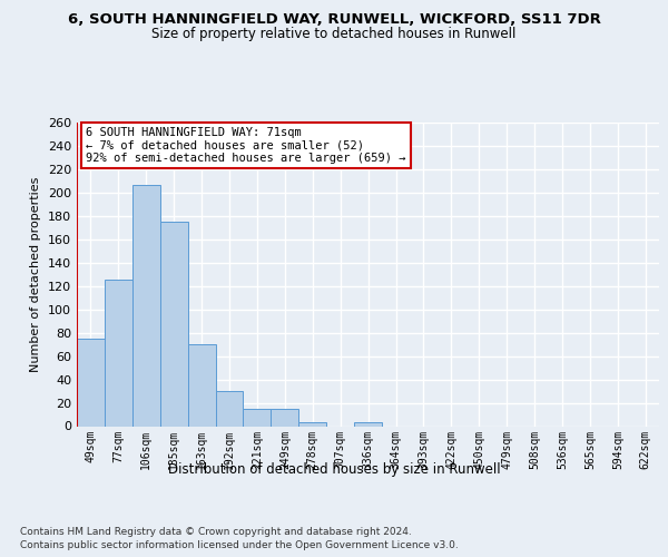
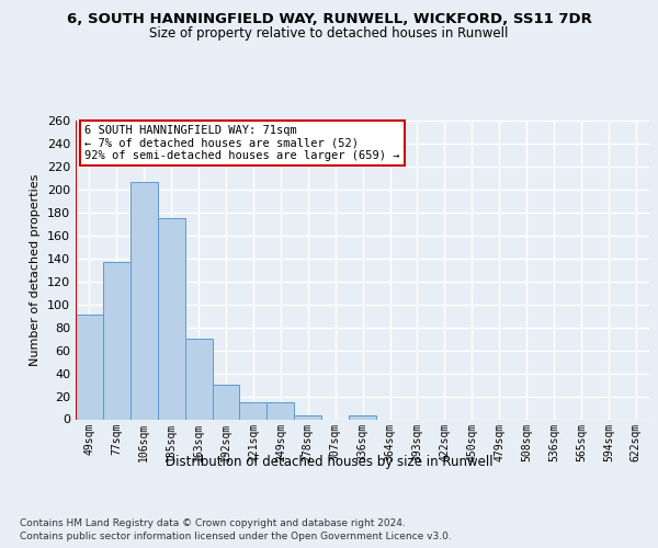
49sqm: 75 -> 91
77sqm: 125 -> 137
